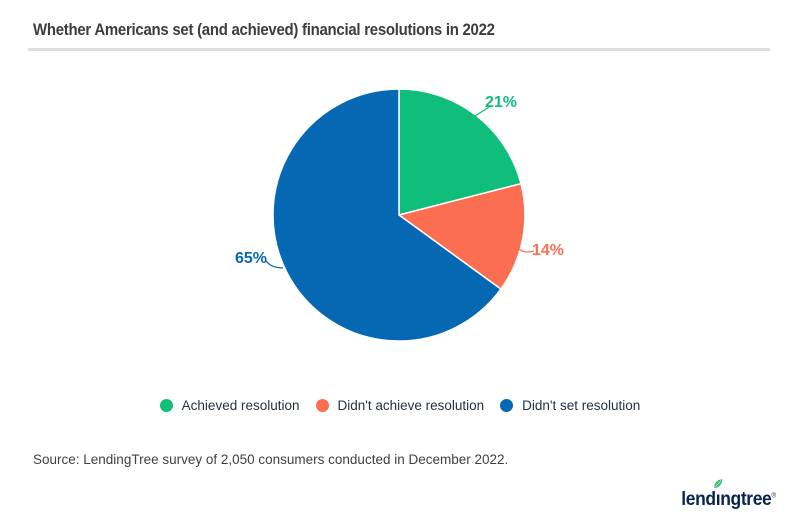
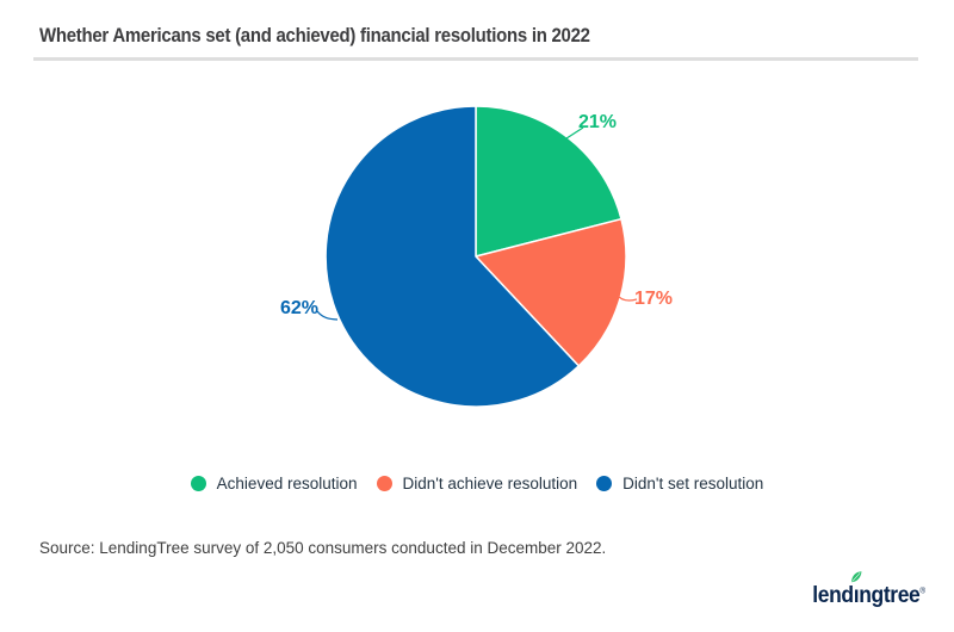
Didn't achieve resolution: 14% -> 17%
Didn't set resolution: 65% -> 62%
